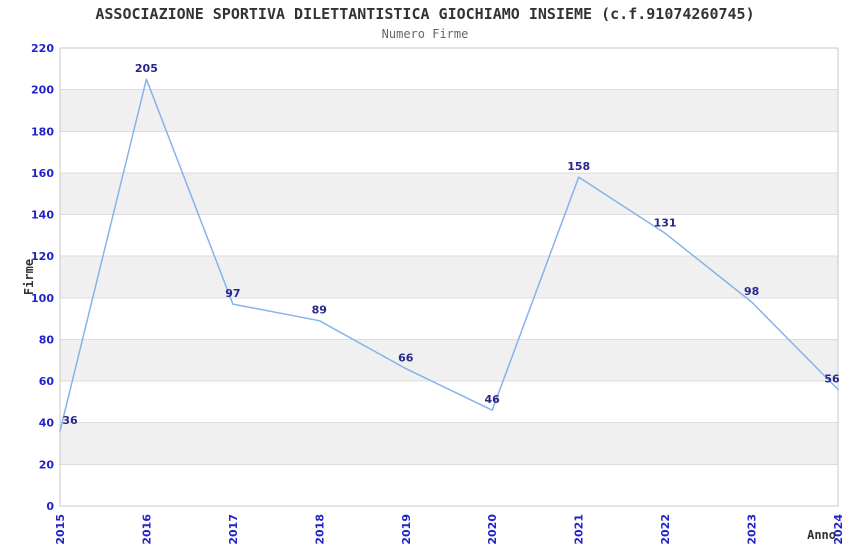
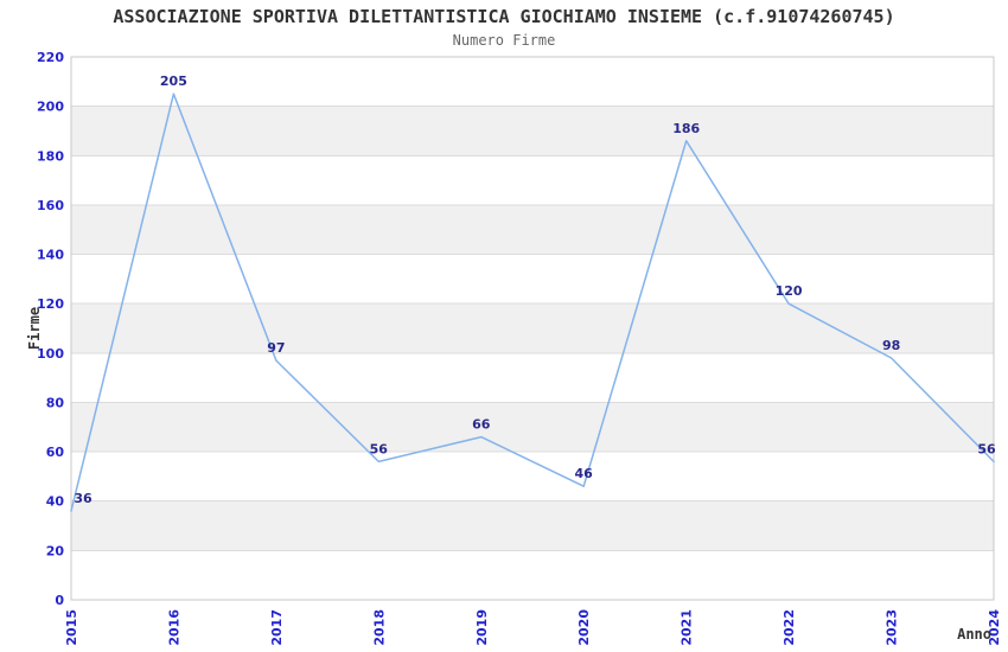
2018: 89 -> 56
2021: 158 -> 186
2022: 131 -> 120
